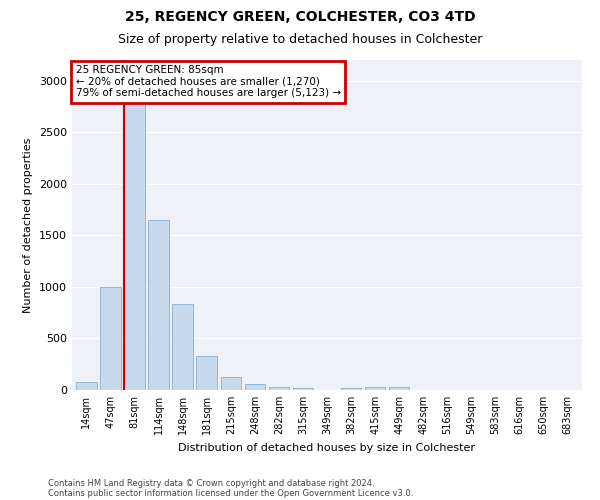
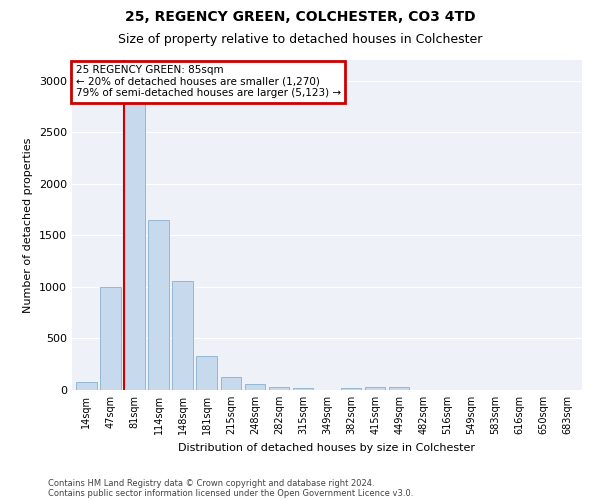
148sqm: 830 -> 1060
